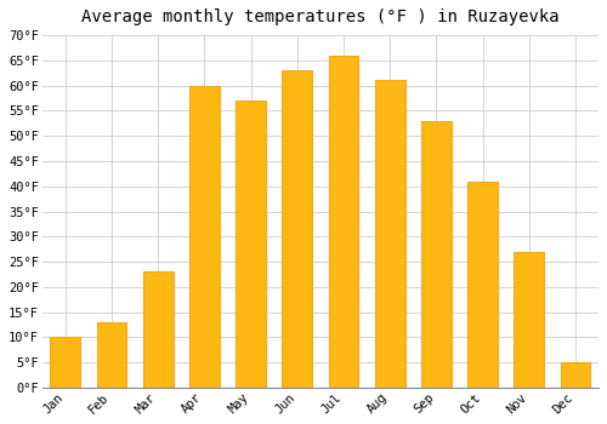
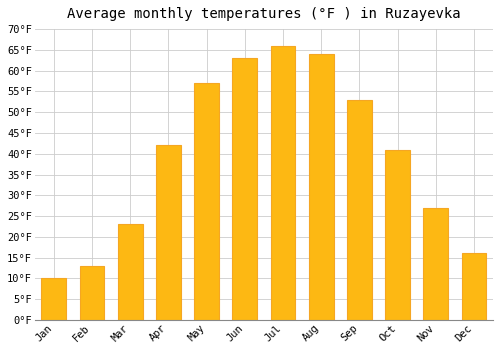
Apr: 60°F -> 42°F
Aug: 61°F -> 64°F
Dec: 5°F -> 16°F
